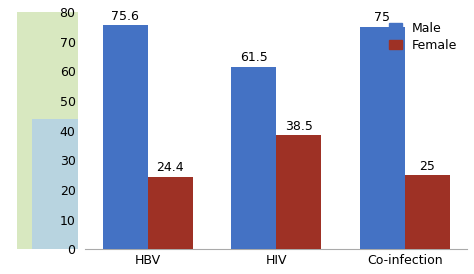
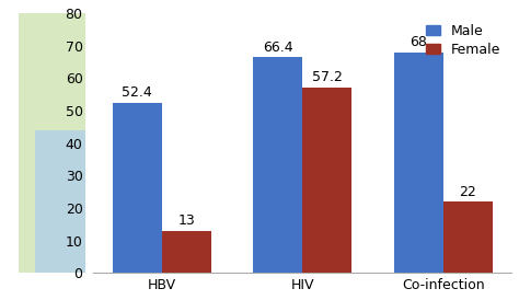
Male/HBV: 75.6 -> 52.4
Female/HBV: 24.4 -> 13
Male/HIV: 61.5 -> 66.4
Female/HIV: 38.5 -> 57.2
Male/Co-infection: 75 -> 68
Female/Co-infection: 25 -> 22
